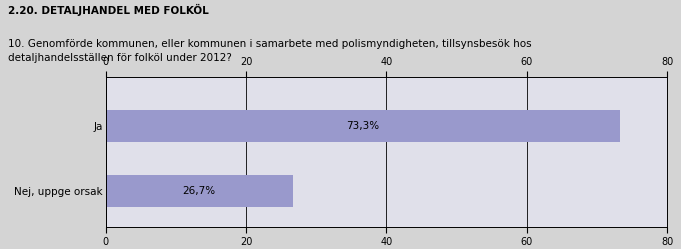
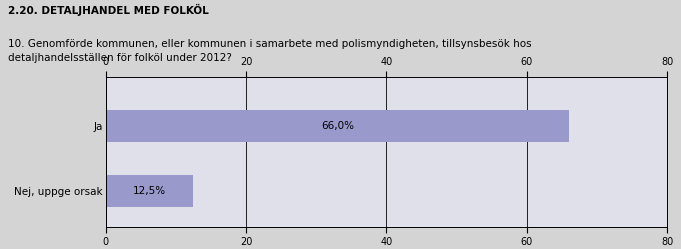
Ja: 73,3% -> 66,0%
Nej, uppge orsak: 26,7% -> 12,5%
